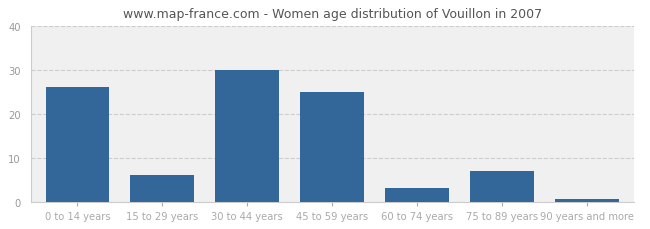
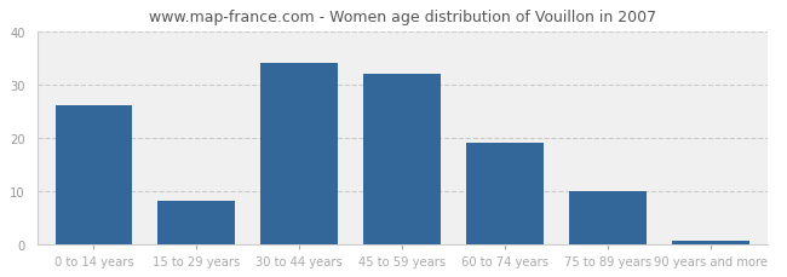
15 to 29 years: 6.0 -> 8.0
30 to 44 years: 30.0 -> 34.0
45 to 59 years: 25.0 -> 32.0
60 to 74 years: 3.0 -> 19.0
75 to 89 years: 7.0 -> 10.0
